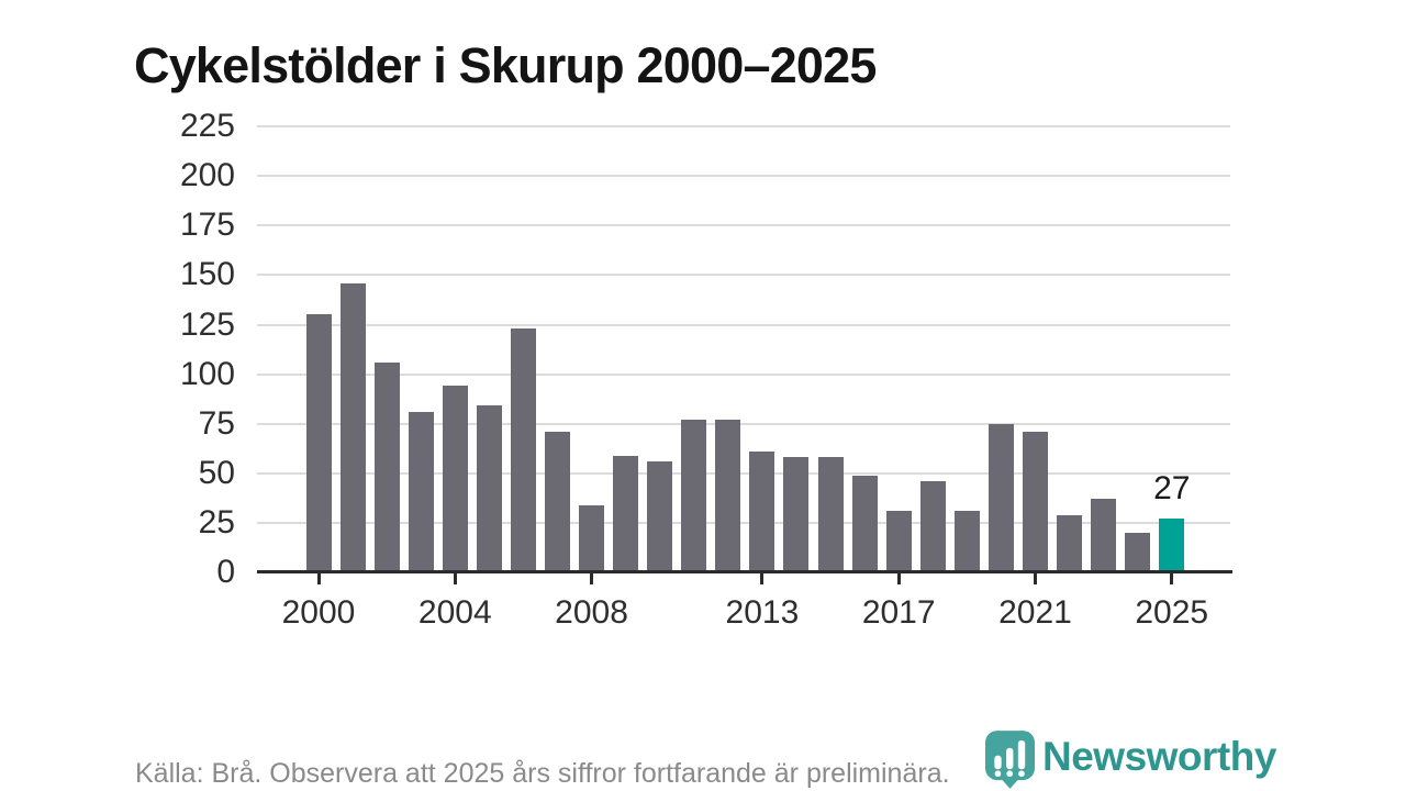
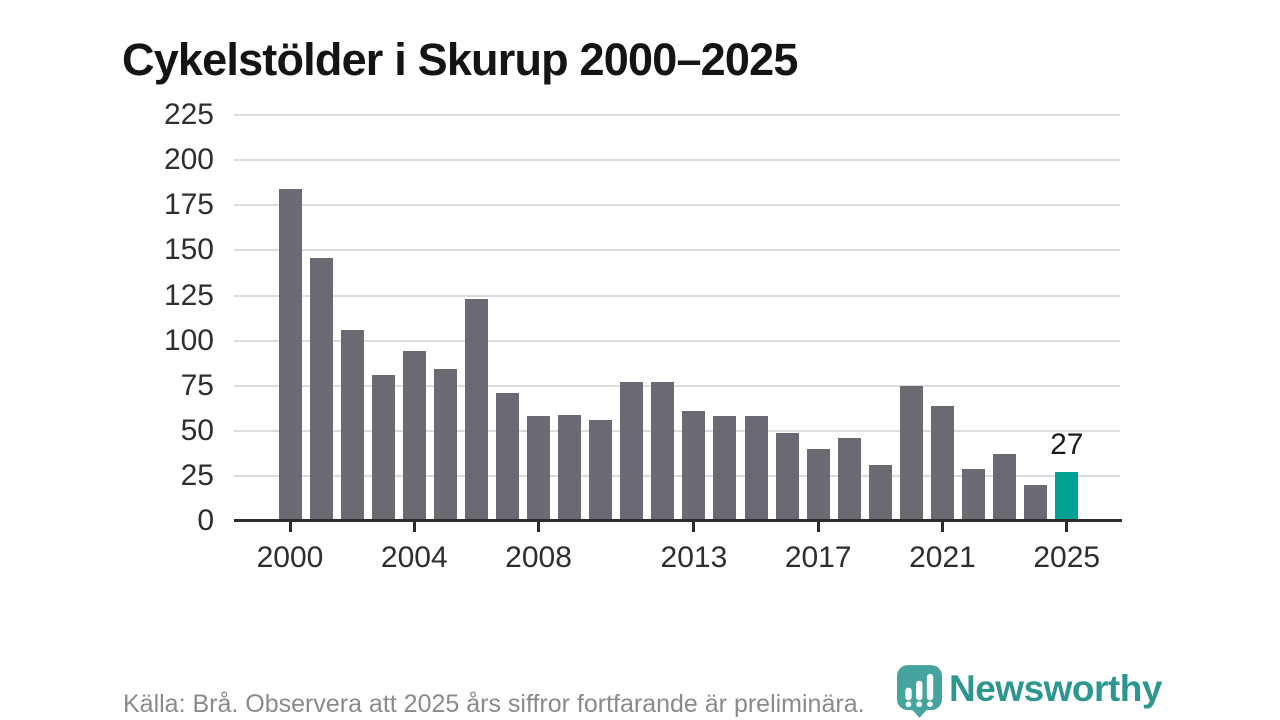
2000: 130 -> 184
2008: 34 -> 58
2017: 31 -> 40
2021: 71 -> 64
